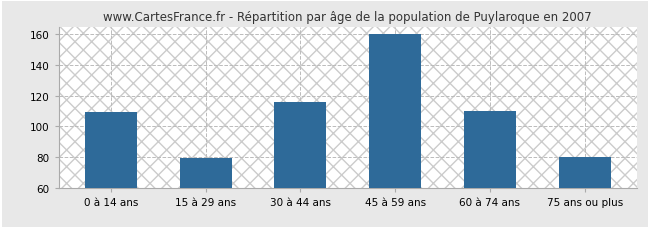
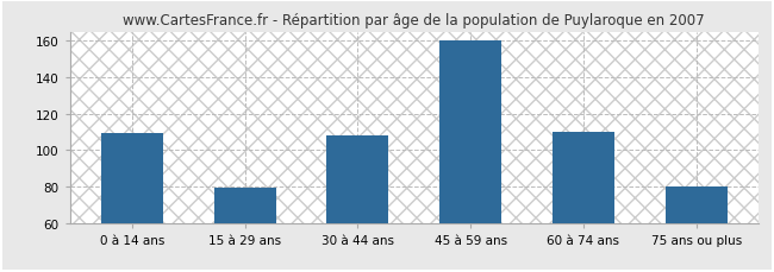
30 à 44 ans: 116 -> 108
